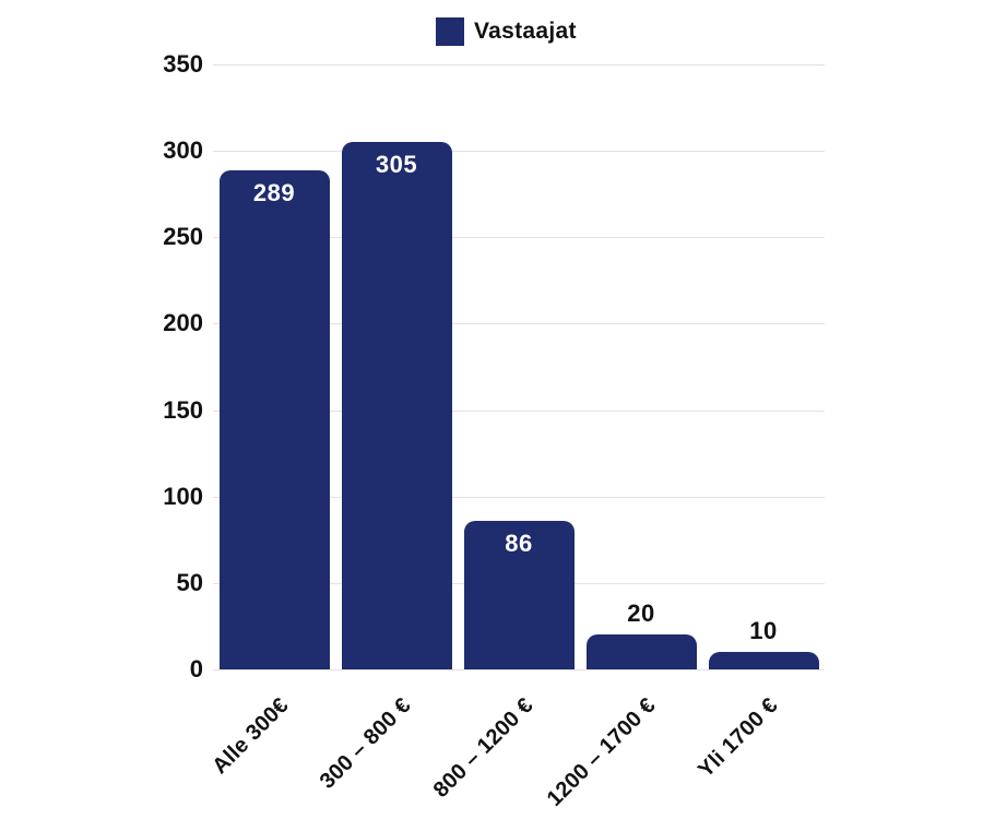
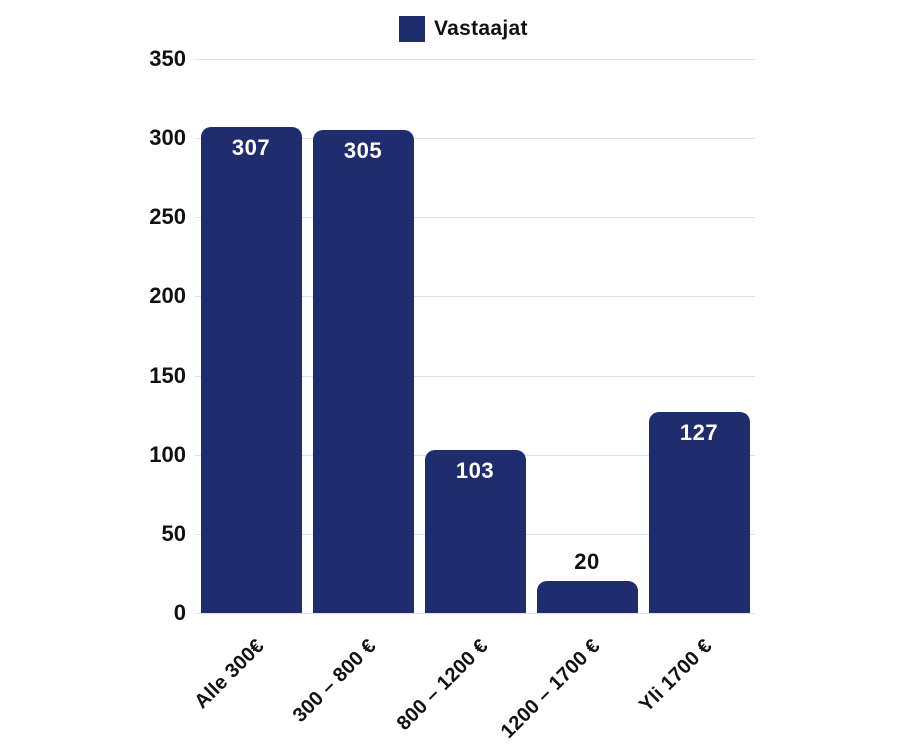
Alle 300€: 289 -> 307
800 – 1200 €: 86 -> 103
Yli 1700 €: 10 -> 127
